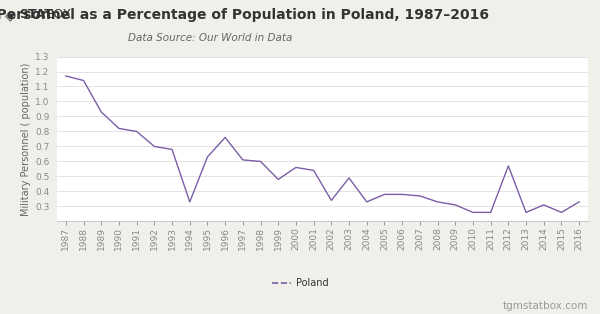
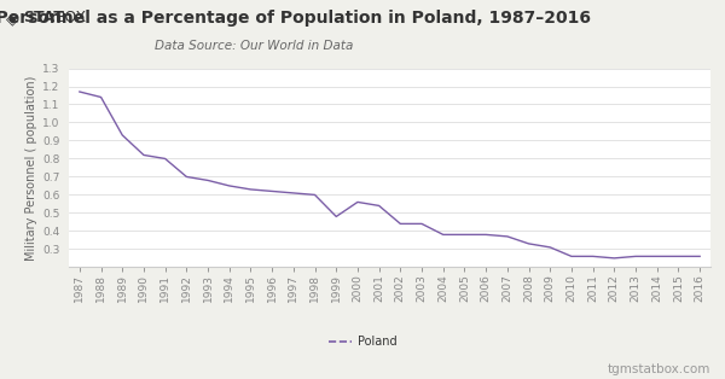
1994: 0.33 -> 0.65
1996: 0.76 -> 0.62
2002: 0.34 -> 0.44
2003: 0.49 -> 0.44
2004: 0.33 -> 0.38
2012: 0.57 -> 0.25
2014: 0.31 -> 0.26
2016: 0.33 -> 0.26
